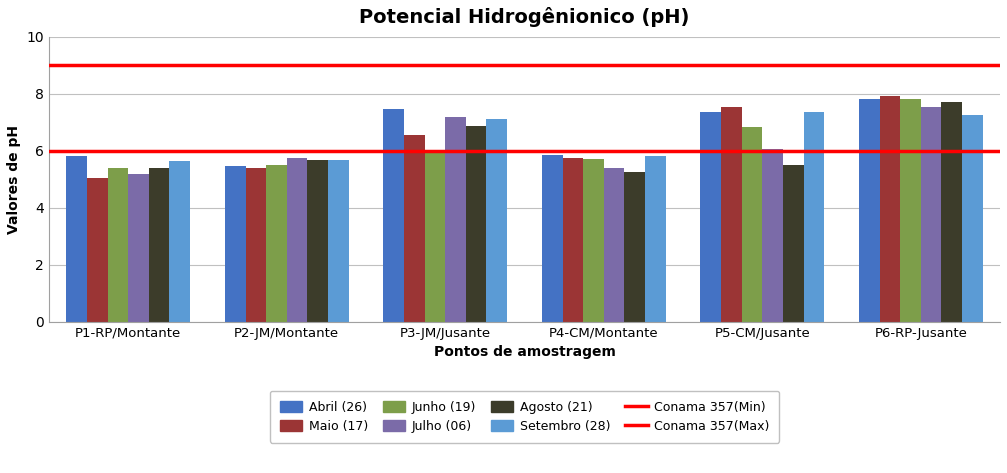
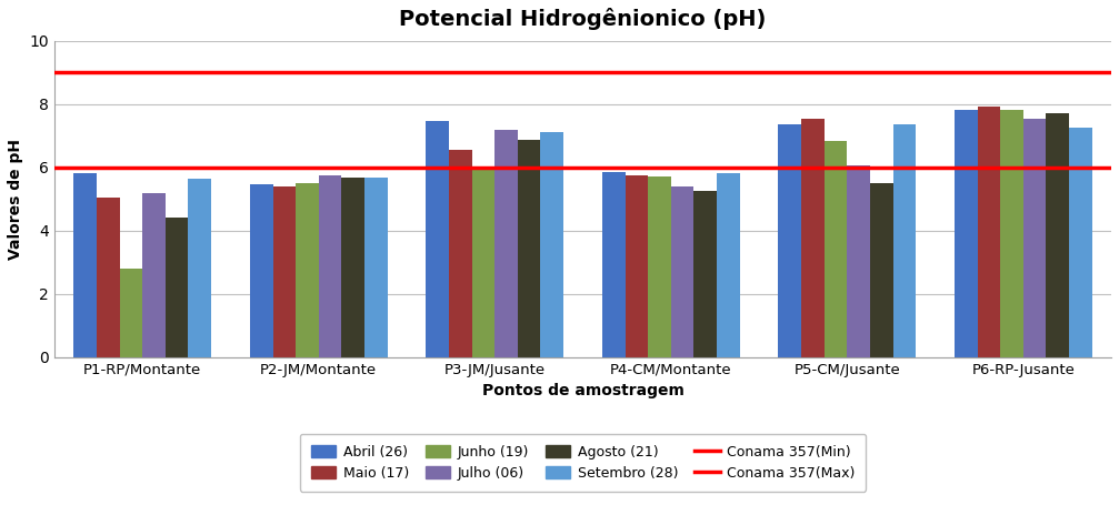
Junho (19)/P1-RP/Montante: 5.38 -> 2.80
Agosto (21)/P1-RP/Montante: 5.38 -> 4.40
